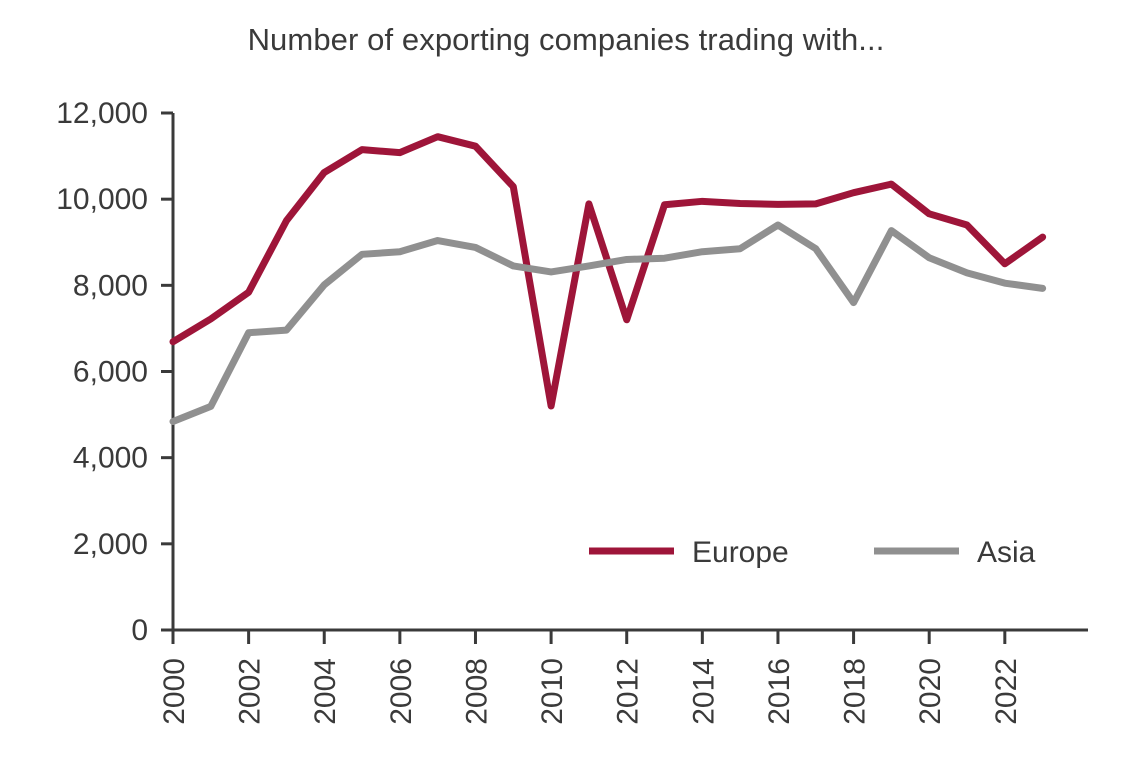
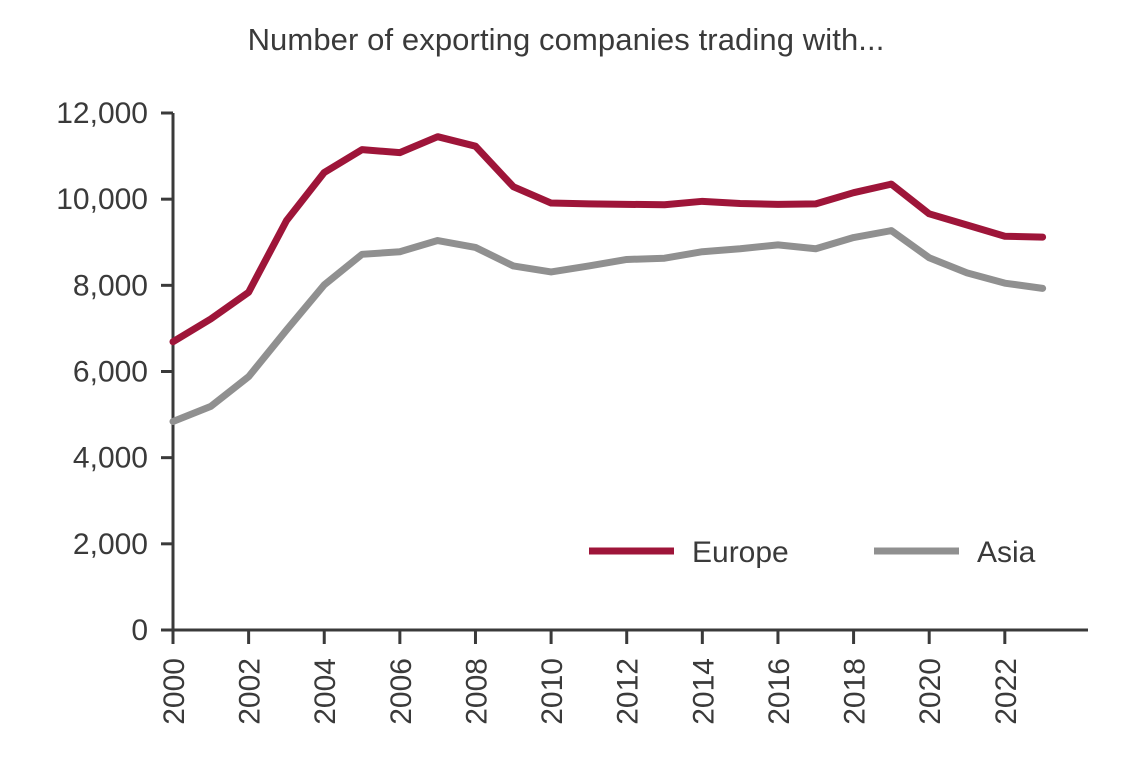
Asia/2002: 6900 -> 5900
Europe/2010: 5200 -> 9900
Europe/2012: 7200 -> 9900
Asia/2016: 9400 -> 8900
Asia/2018: 7600 -> 9100
Europe/2022: 8500 -> 9100
